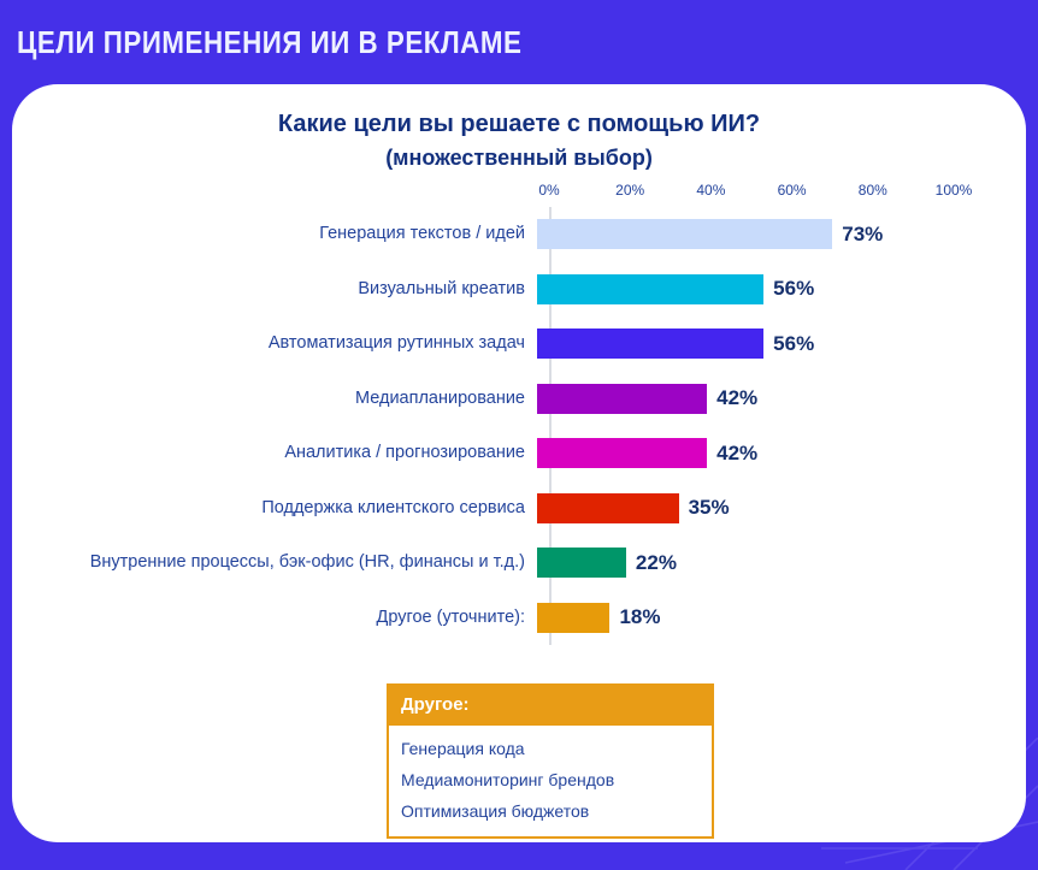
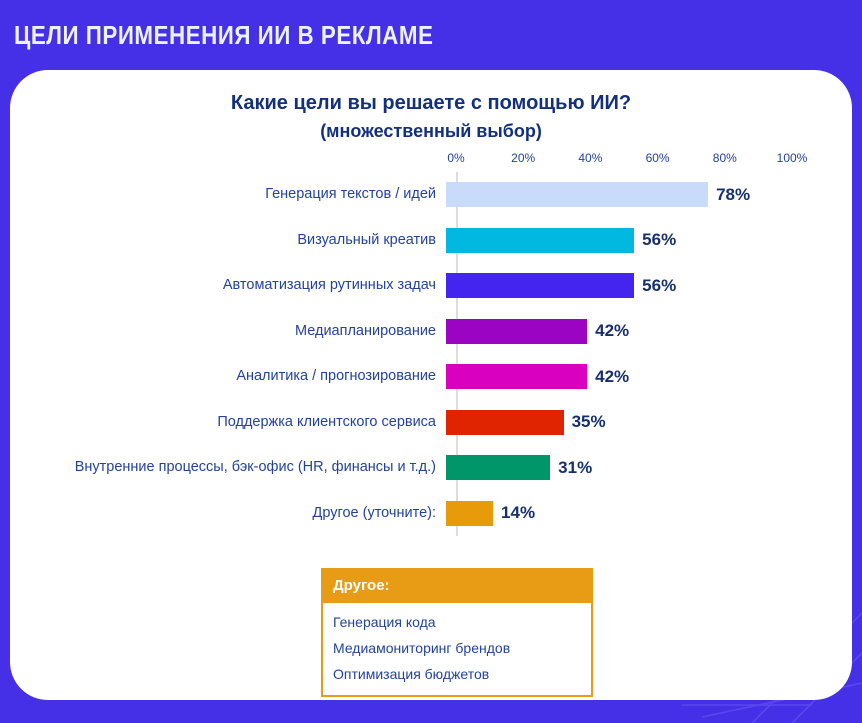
Генерация текстов / идей: 73% -> 78%
Внутренние процессы, бэк-офис (HR, финансы и т.д.): 22% -> 31%
Другое (уточните):: 18% -> 14%
